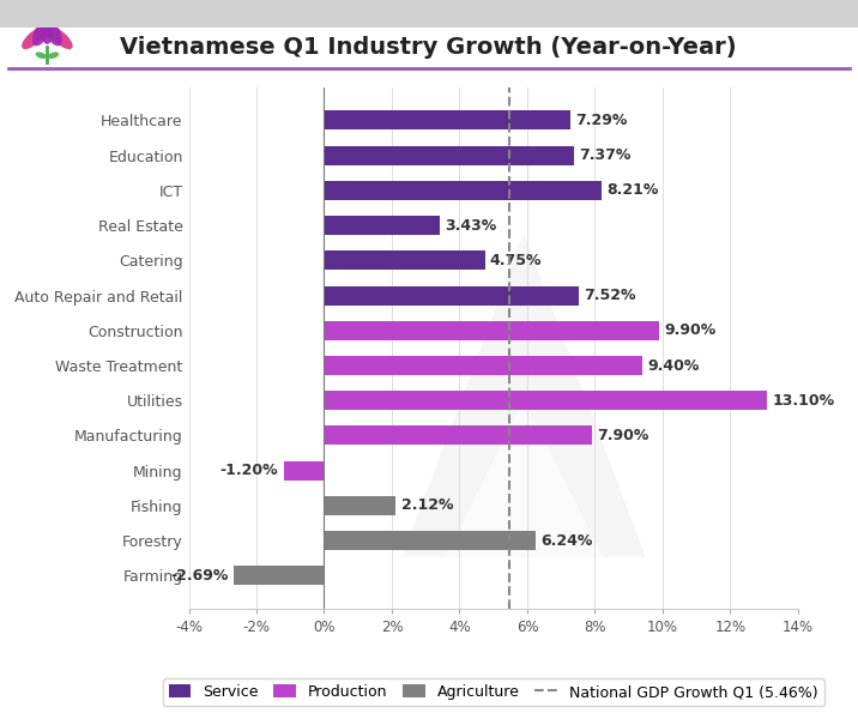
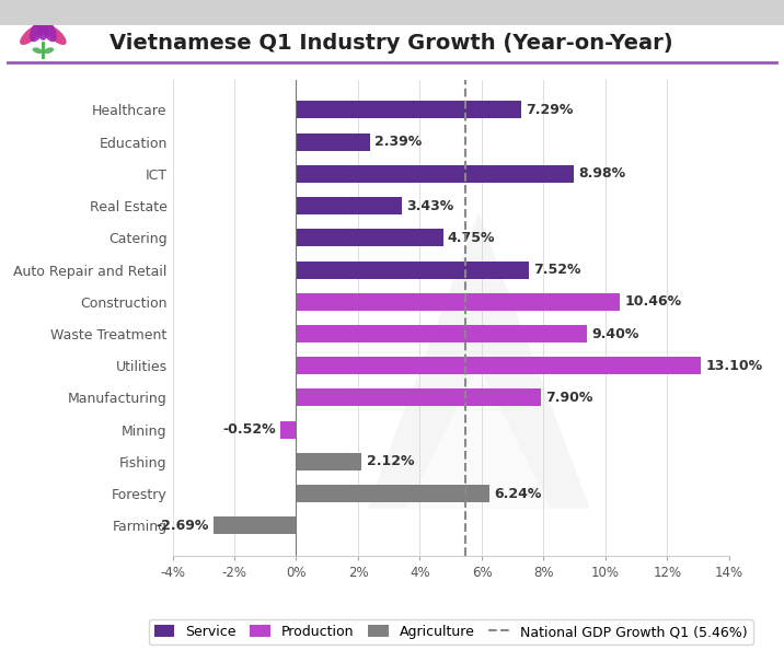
Education: 7.37% -> 2.39%
ICT: 8.21% -> 8.98%
Construction: 9.90% -> 10.46%
Mining: -1.20% -> -0.52%
